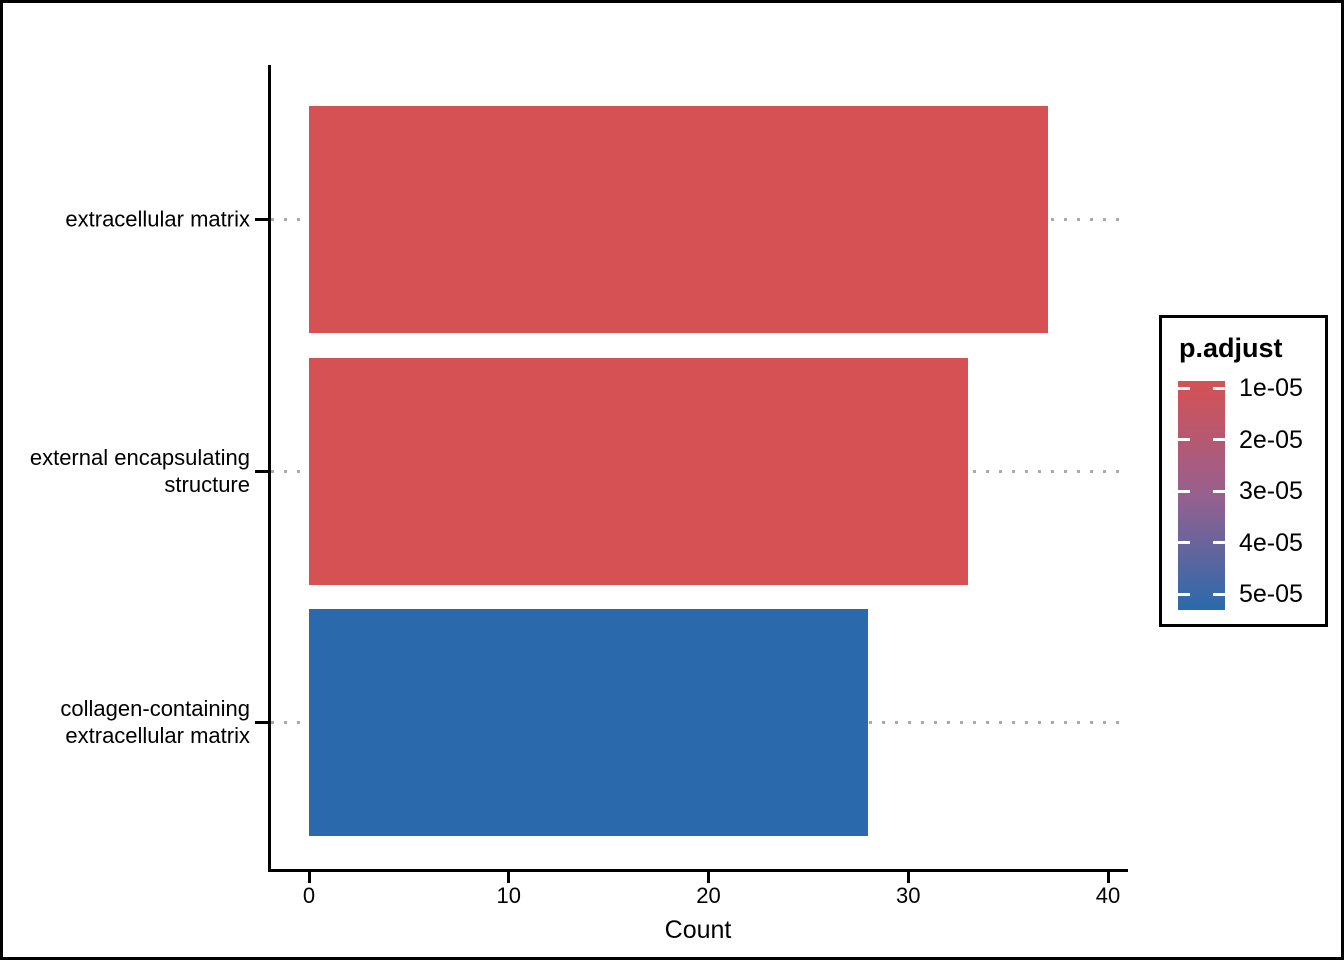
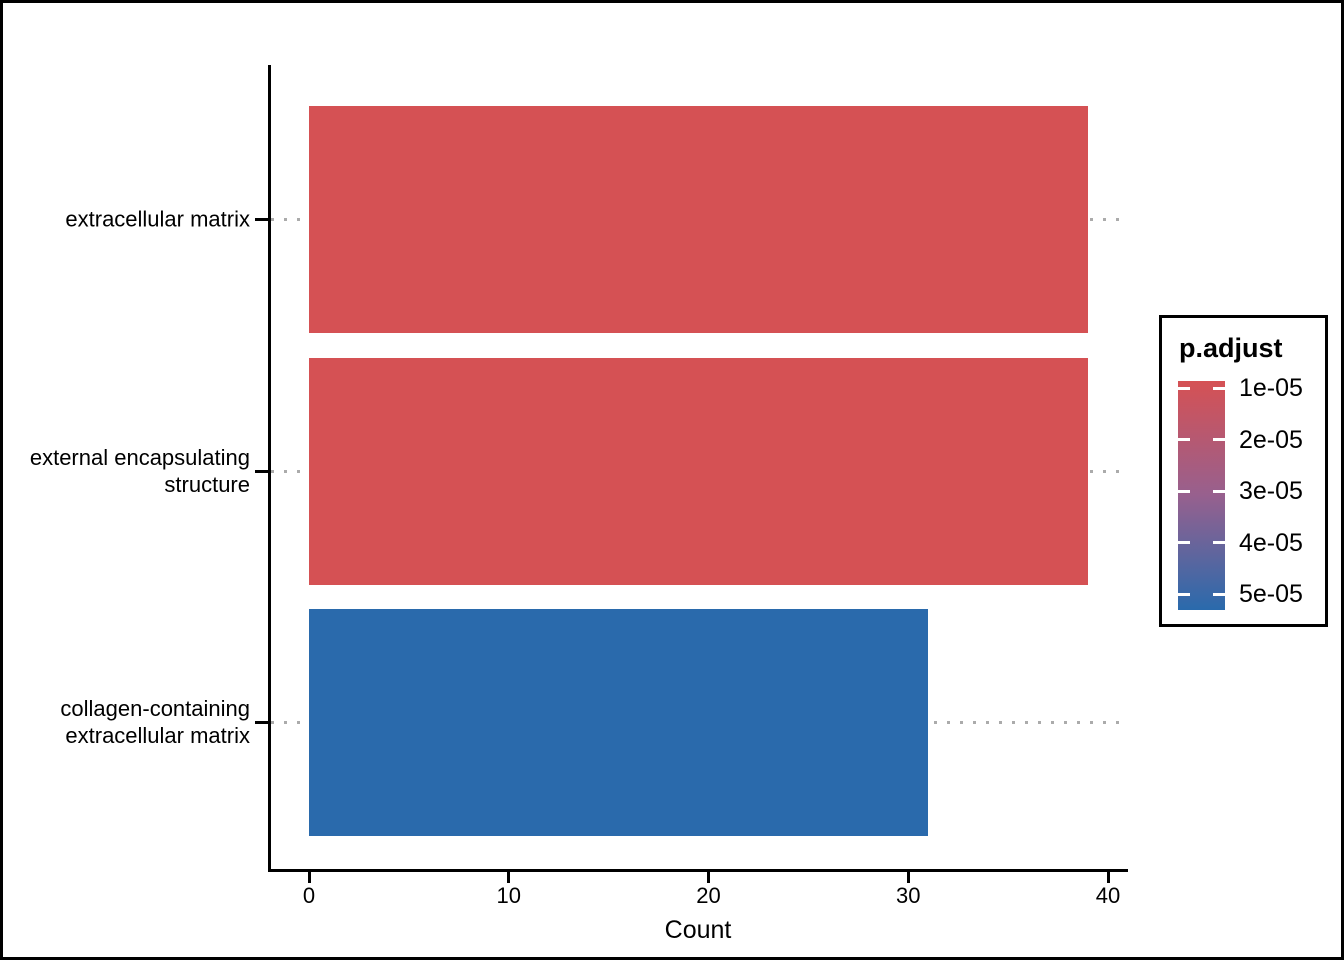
extracellular matrix: 37 -> 39
external encapsulating structure: 33 -> 39
collagen-containing extracellular matrix: 28 -> 31
